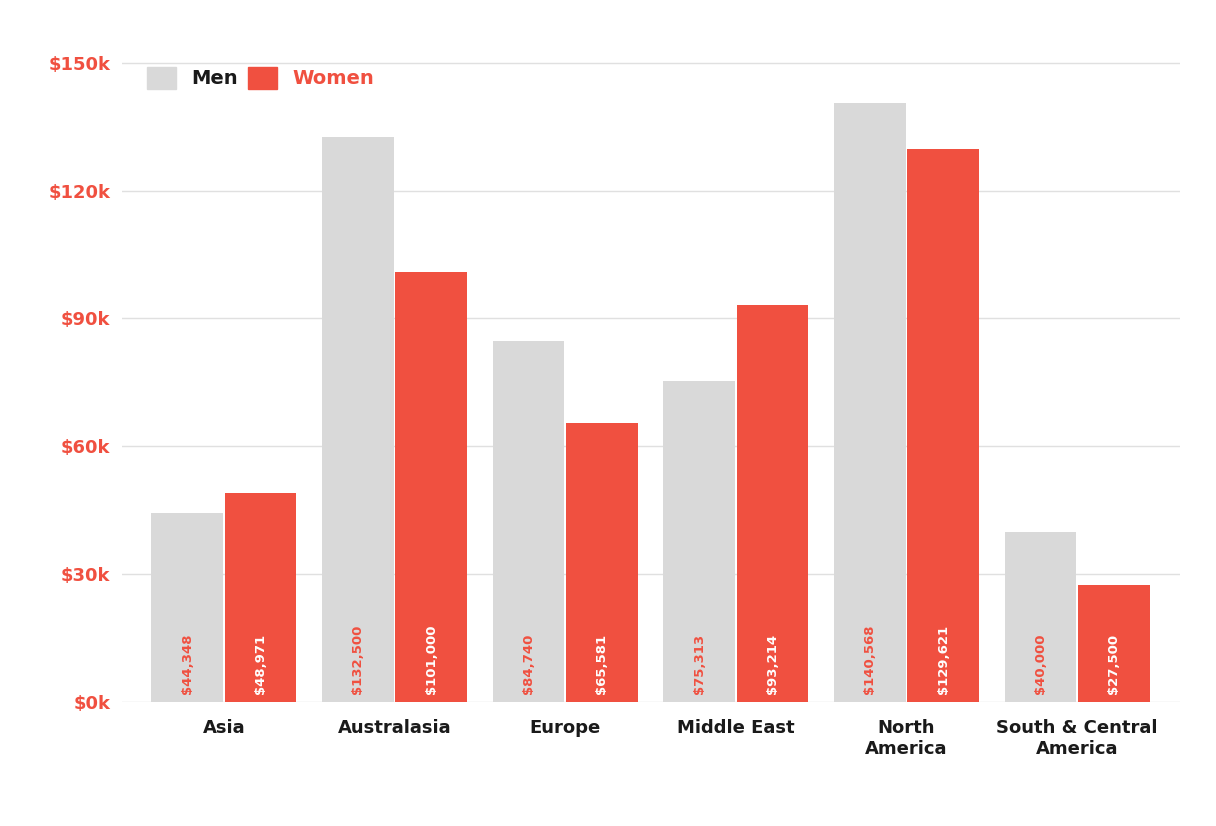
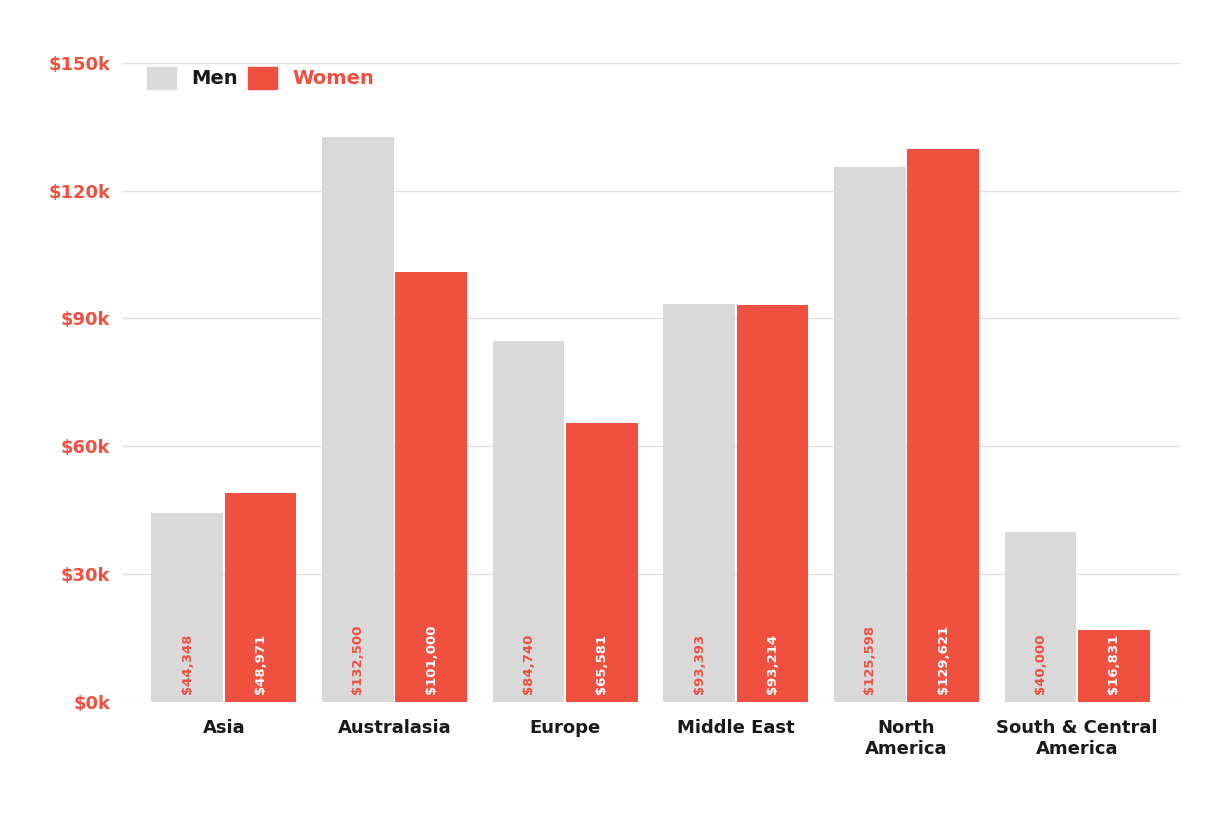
Men/Middle East: $75,313 -> $93,393
Men/North America: $140,568 -> $125,598
Women/South & Central America: $27,500 -> $16,831
